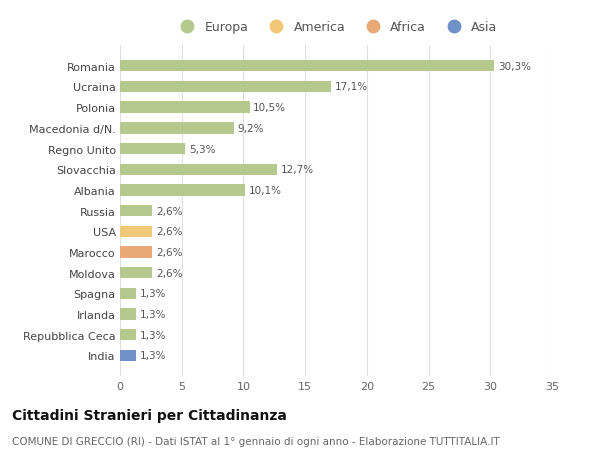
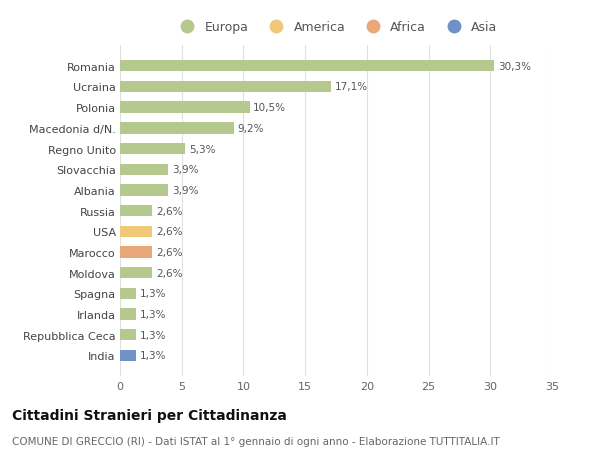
Slovacchia: 12,7% -> 3,9%
Albania: 10,1% -> 3,9%
